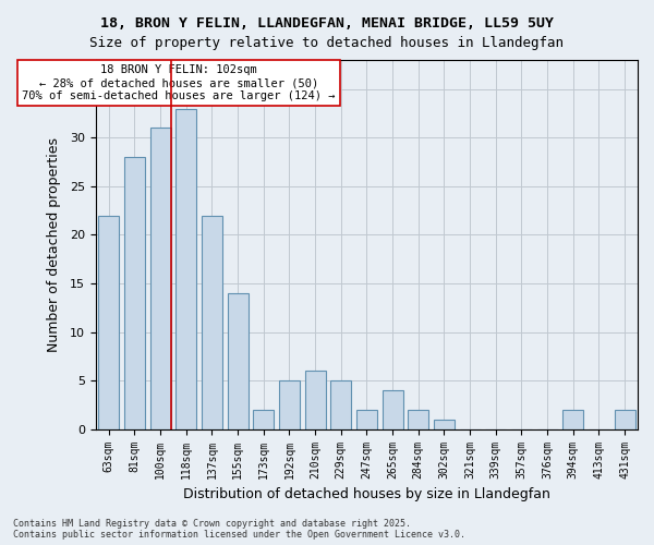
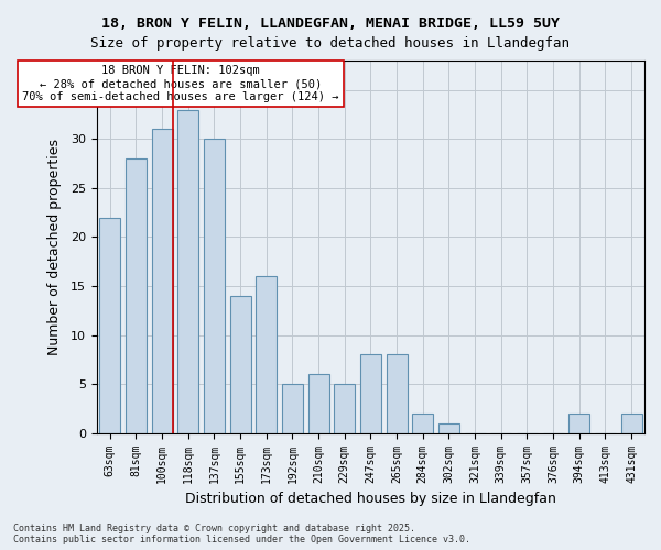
137sqm: 22 -> 30
173sqm: 2 -> 16
247sqm: 2 -> 8
265sqm: 4 -> 8
